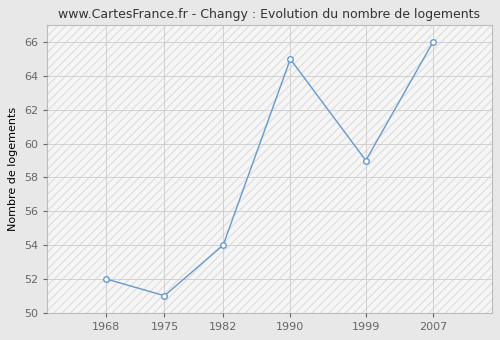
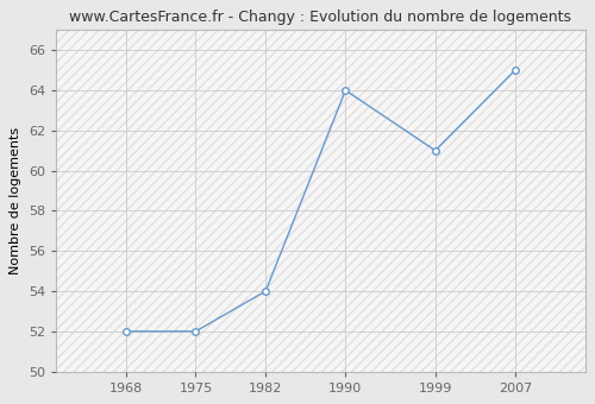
1975: 51 -> 52
1990: 65 -> 64
1999: 59 -> 61
2007: 66 -> 65
